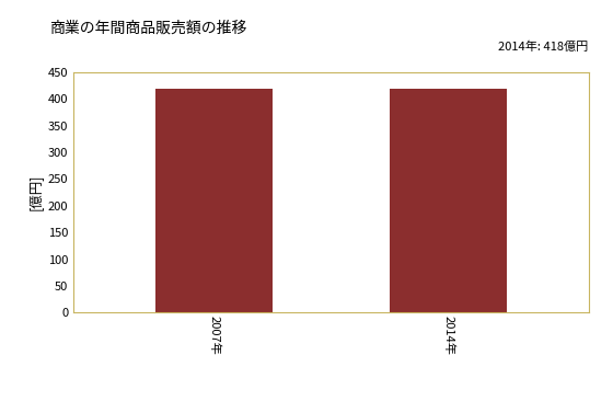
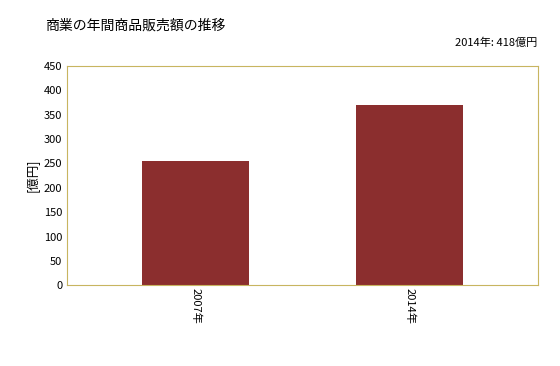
2007年: 418 -> 255
2014年: 418 -> 370
